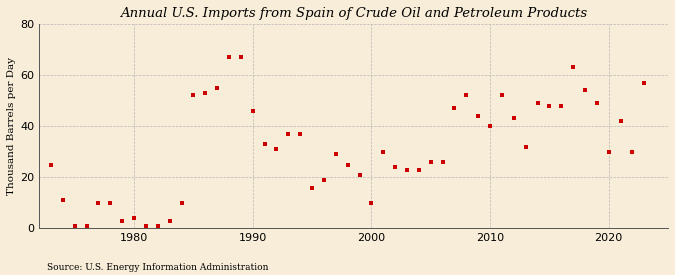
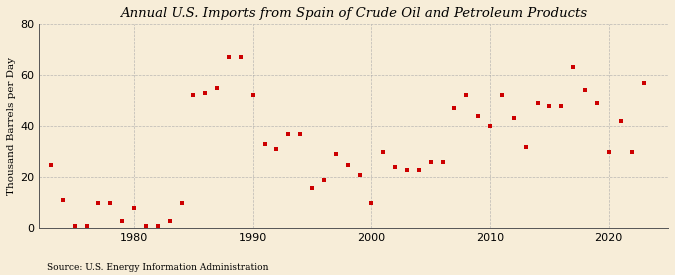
1980: 4 -> 8
1990: 46 -> 52
